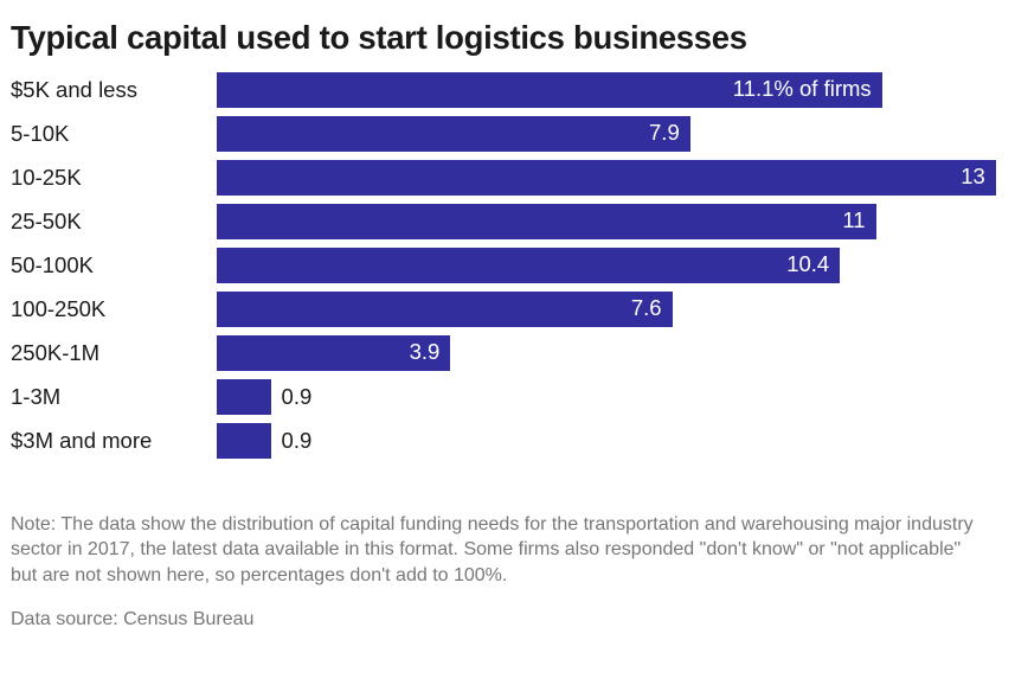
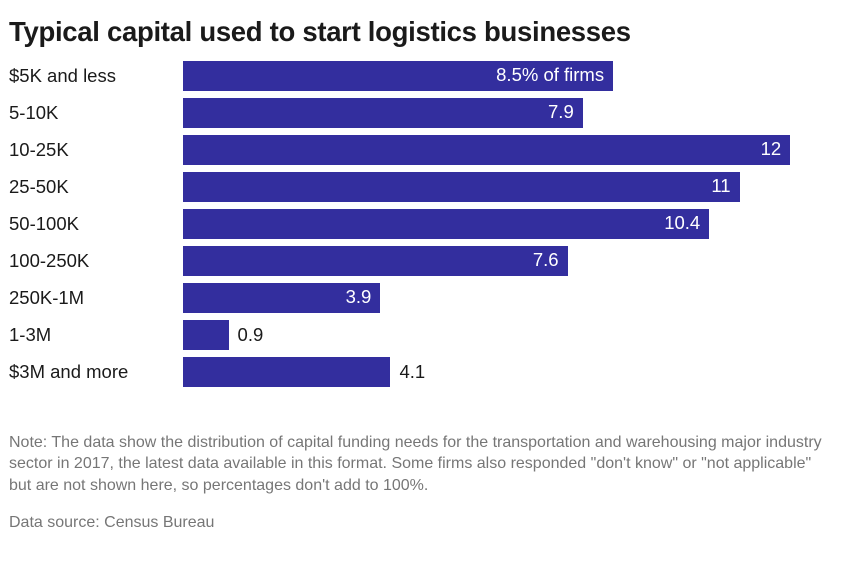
$5K and less: 11.1% -> 8.5%
10-25K: 13 -> 12
$3M and more: 0.9 -> 4.1
